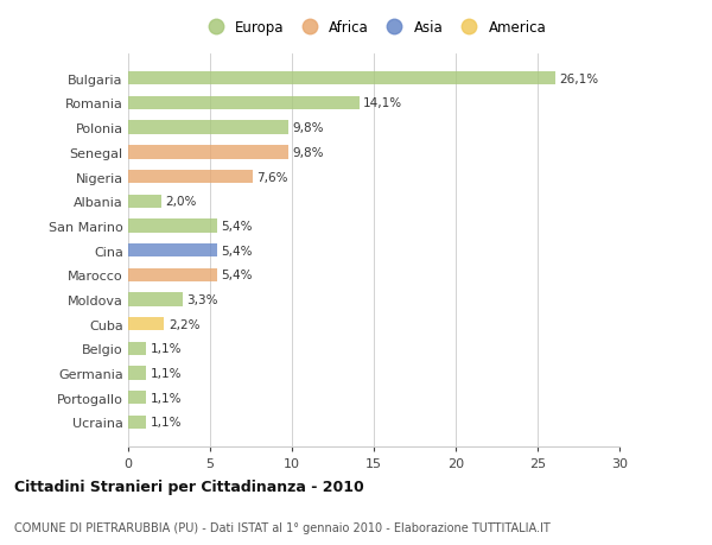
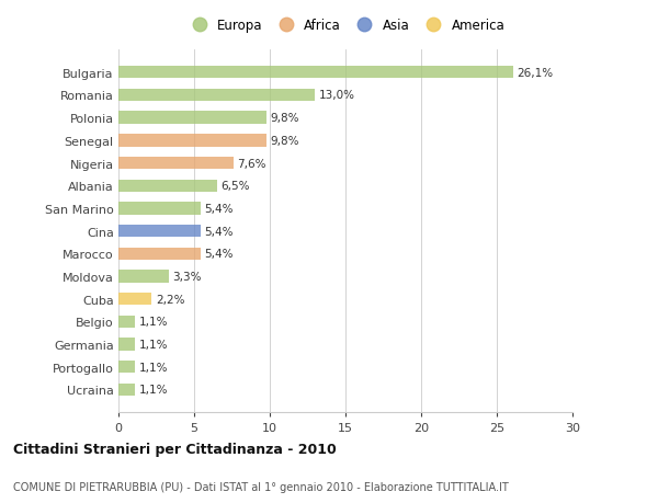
Romania: 14,1% -> 13,0%
Albania: 2,0% -> 6,5%
